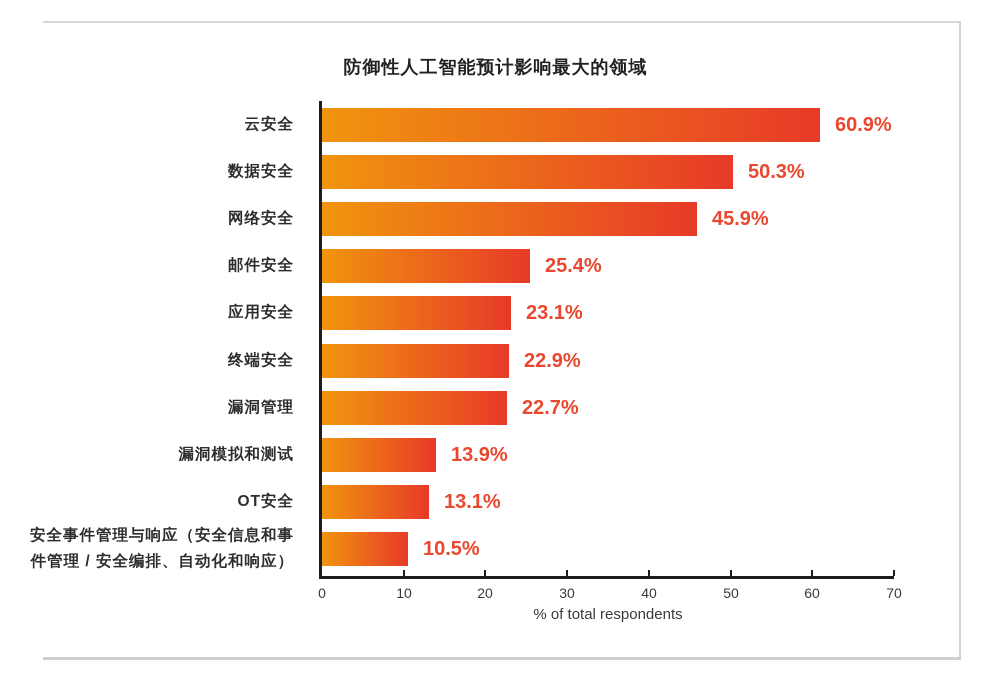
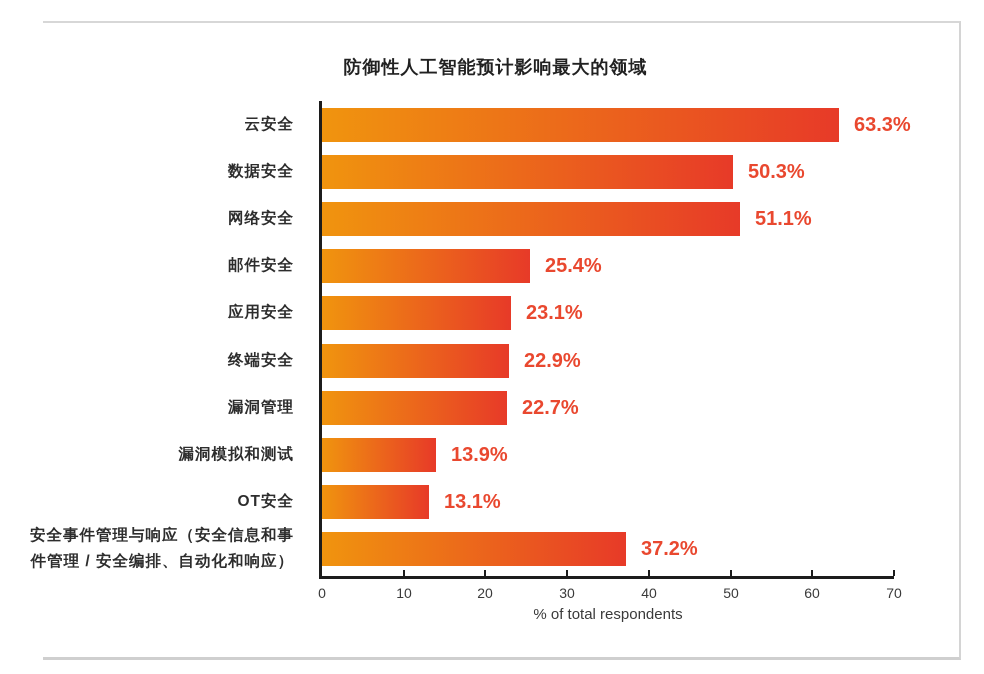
云安全: 60.9% -> 63.3%
网络安全: 45.9% -> 51.1%
安全事件管理与响应（安全信息和事件管理 / 安全编排、自动化和响应）: 10.5% -> 37.2%
